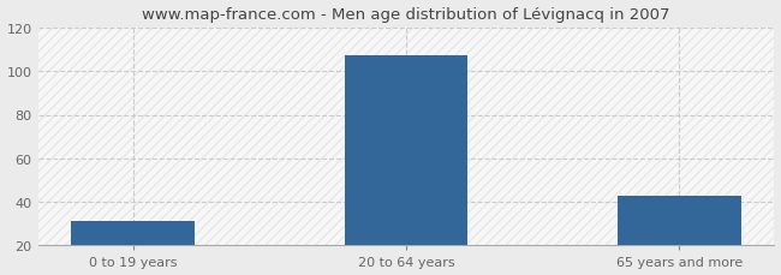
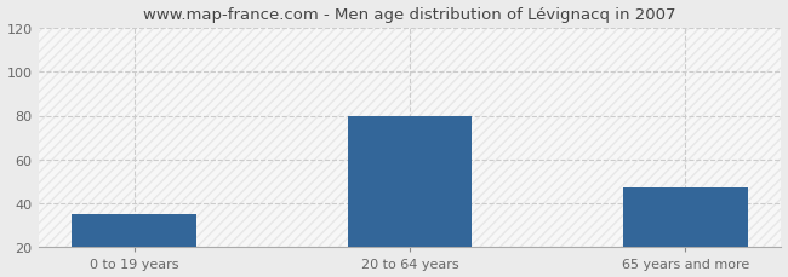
0 to 19 years: 31 -> 35
20 to 64 years: 107 -> 80
65 years and more: 43 -> 47
